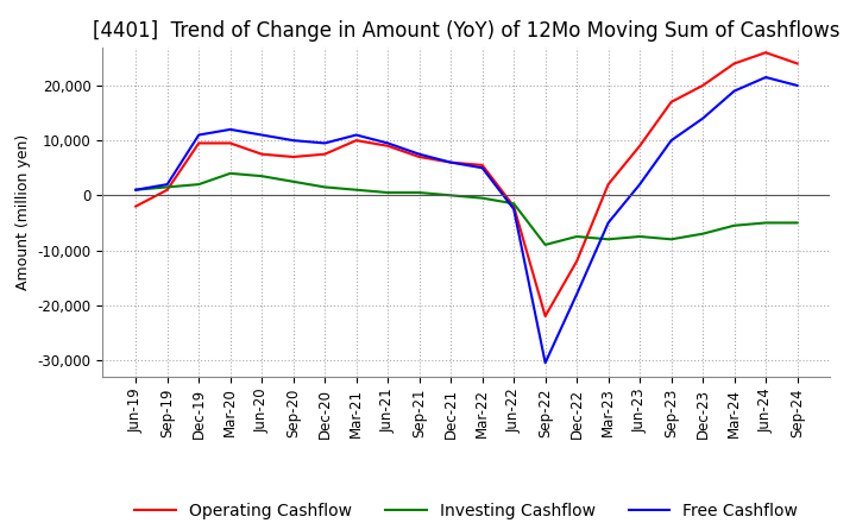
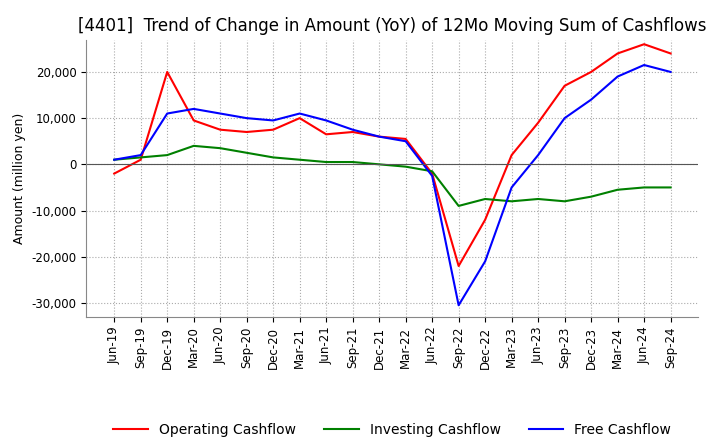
Operating Cashflow/Dec-19: 9,500 -> 20,000
Operating Cashflow/Jun-21: 9,000 -> 6,500
Free Cashflow/Dec-22: -18,000 -> -21,000
